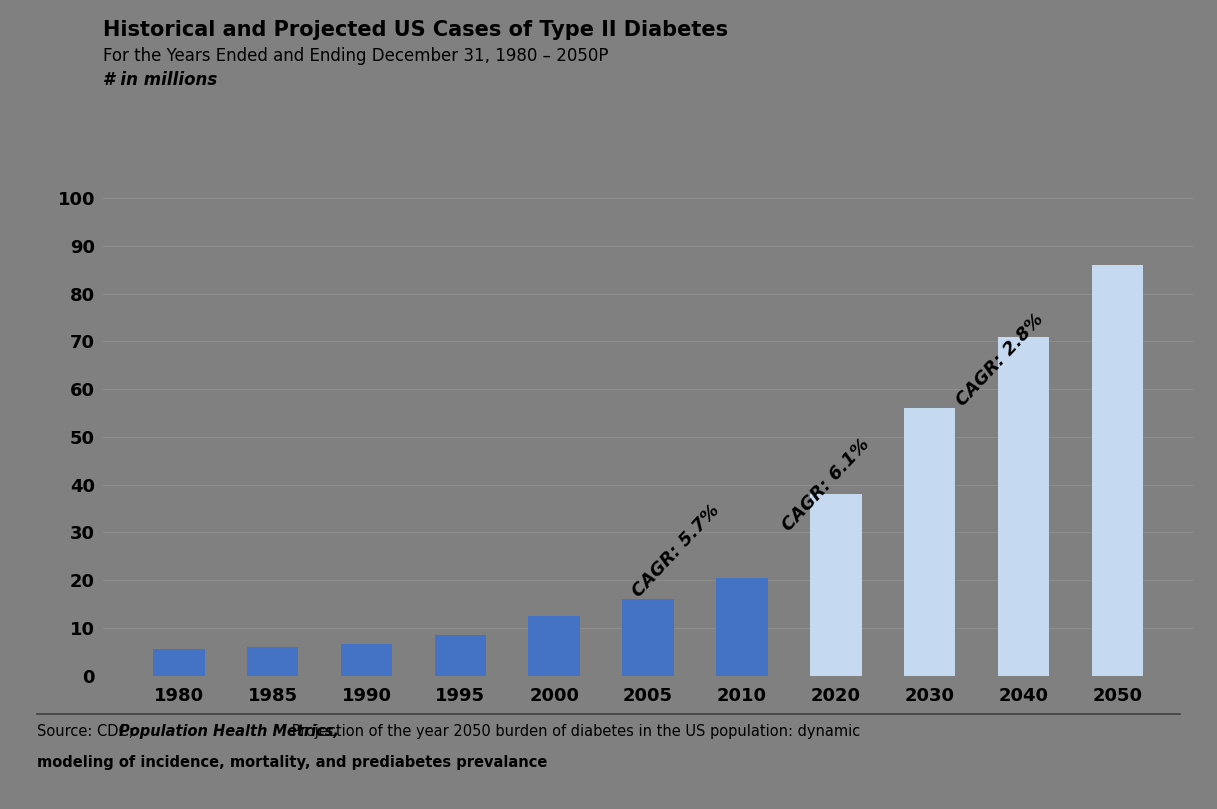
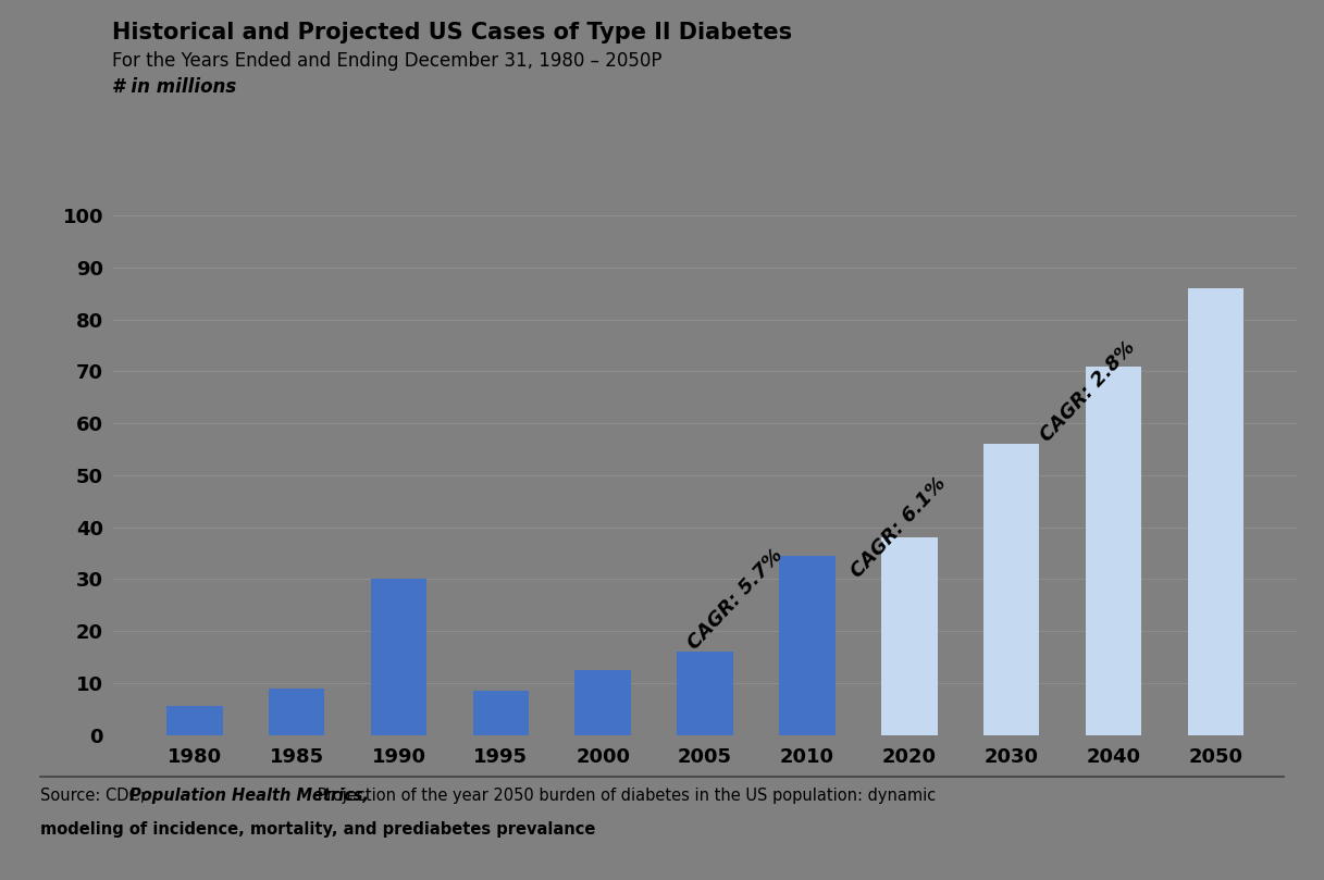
1985: 6.0 -> 9.0
1990: 6.5 -> 30.0
2010: 20.5 -> 34.5
